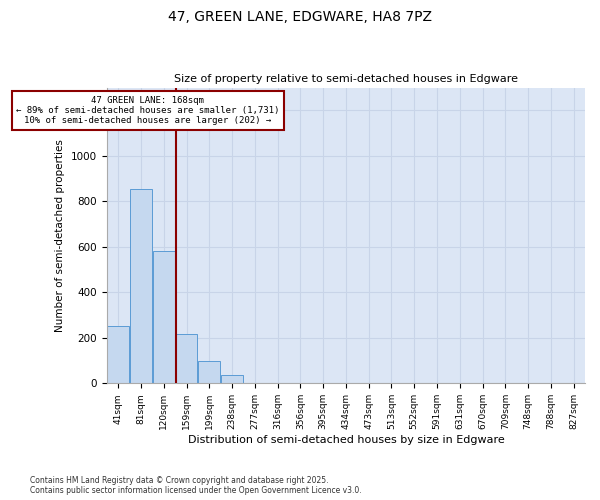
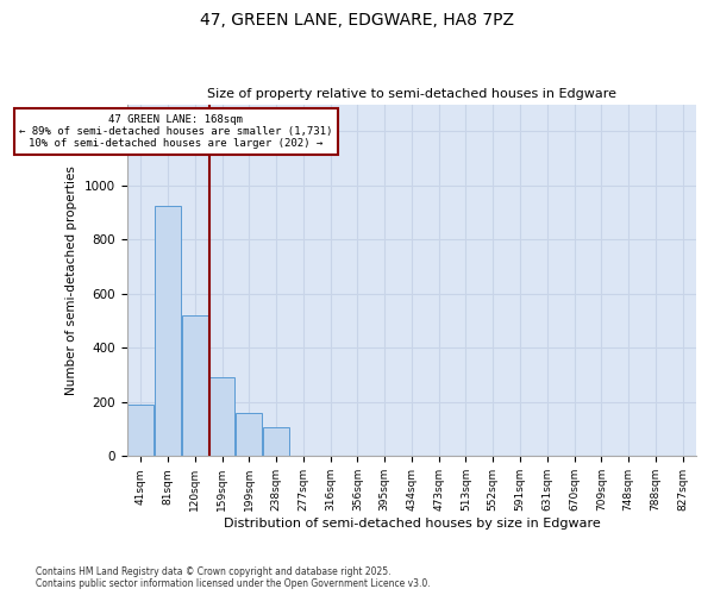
41sqm: 250 -> 190
81sqm: 855 -> 925
120sqm: 580 -> 520
159sqm: 215 -> 290
199sqm: 100 -> 160
238sqm: 38 -> 105
